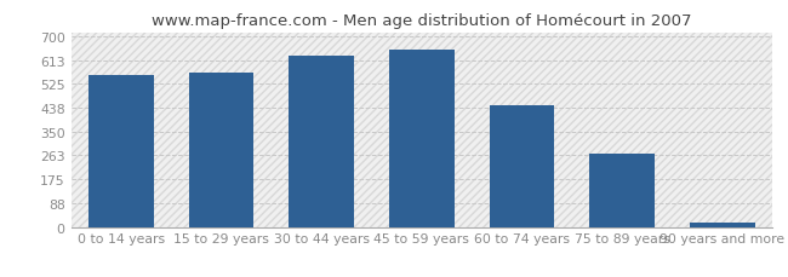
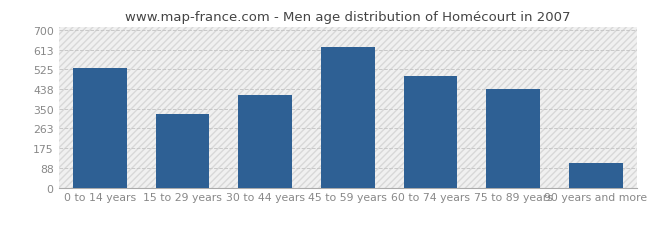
0 to 14 years: 560 -> 530
15 to 29 years: 565 -> 325
30 to 44 years: 627 -> 410
45 to 59 years: 651 -> 625
60 to 74 years: 447 -> 495
75 to 89 years: 271 -> 440
90 years and more: 14 -> 110
